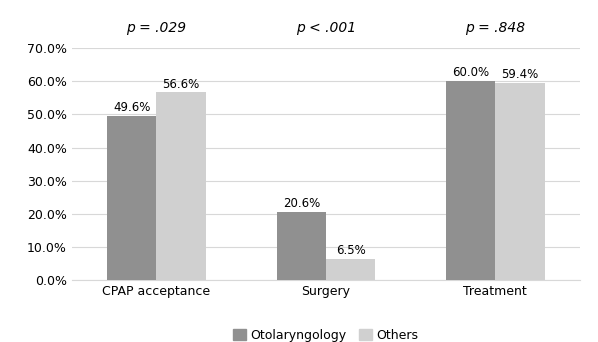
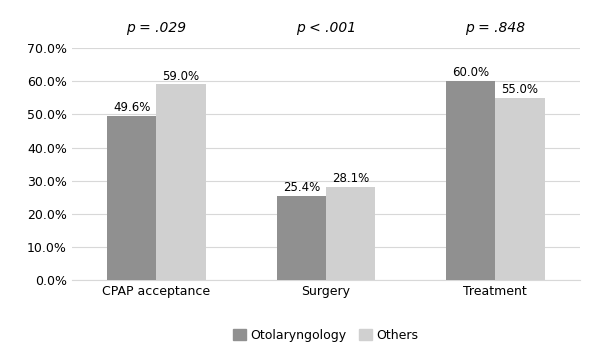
Others/CPAP acceptance: 56.6% -> 59.0%
Otolaryngology/Surgery: 20.6% -> 25.4%
Others/Surgery: 6.5% -> 28.1%
Others/Treatment: 59.4% -> 55.0%
